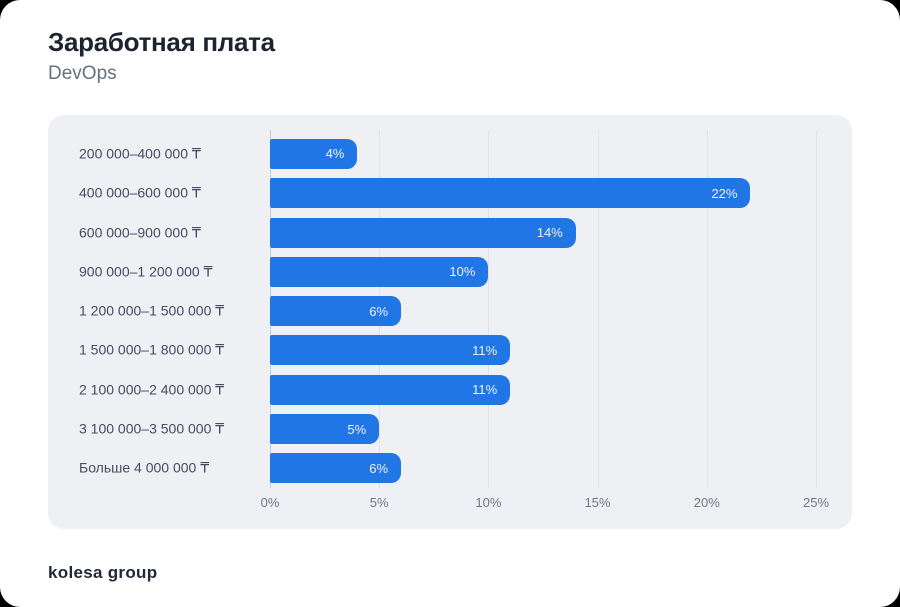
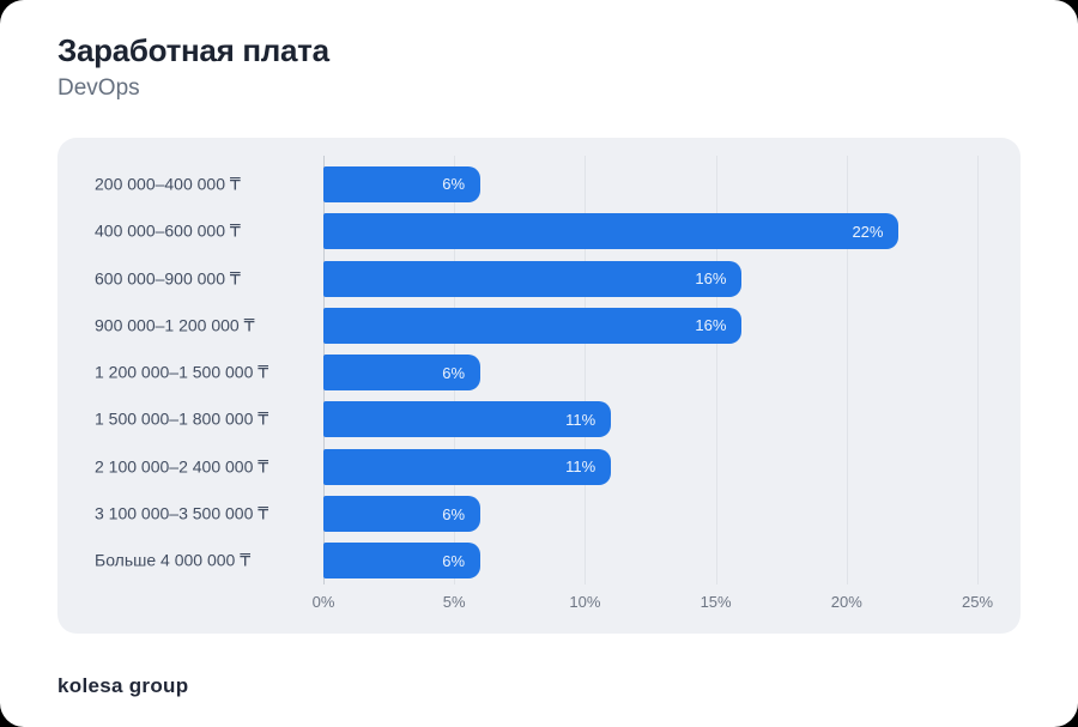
200 000–400 000 ₸: 4% -> 6%
600 000–900 000 ₸: 14% -> 16%
900 000–1 200 000 ₸: 10% -> 16%
3 100 000–3 500 000 ₸: 5% -> 6%
